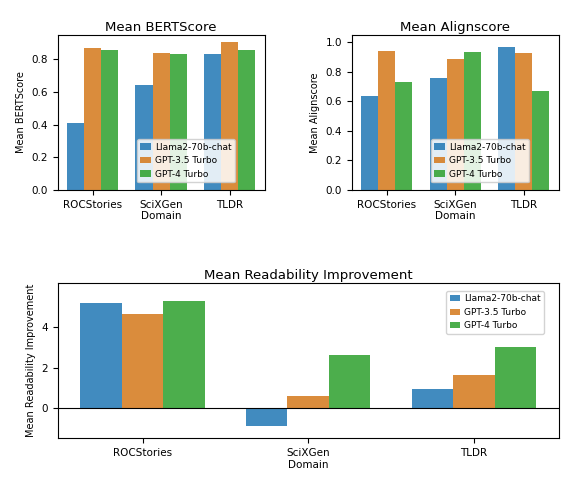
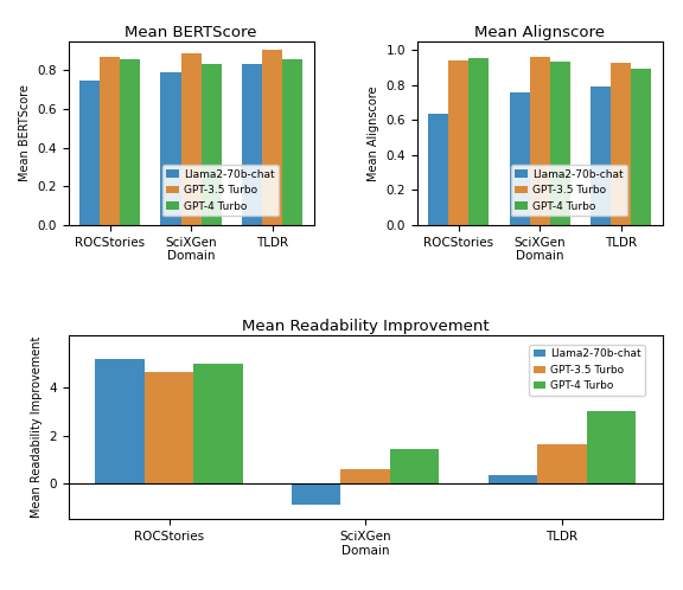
Mean BERTScore/Llama2-70b-chat/ROCStories: 0.41 -> 0.75
Mean BERTScore/Llama2-70b-chat/SciXGen Domain: 0.64 -> 0.79
Mean BERTScore/GPT-3.5 Turbo/SciXGen Domain: 0.84 -> 0.89
Mean Alignscore/GPT-4 Turbo/ROCStories: 0.73 -> 0.95
Mean Alignscore/GPT-3.5 Turbo/SciXGen Domain: 0.89 -> 0.96
Mean Alignscore/Llama2-70b-chat/TLDR: 0.97 -> 0.79
Mean Alignscore/GPT-4 Turbo/TLDR: 0.67 -> 0.90
Mean Readability Improvement/GPT-4 Turbo/ROCStories: 5.30 -> 5.00
Mean Readability Improvement/GPT-4 Turbo/SciXGen Domain: 2.65 -> 1.45
Mean Readability Improvement/Llama2-70b-chat/TLDR: 0.95 -> 0.35
